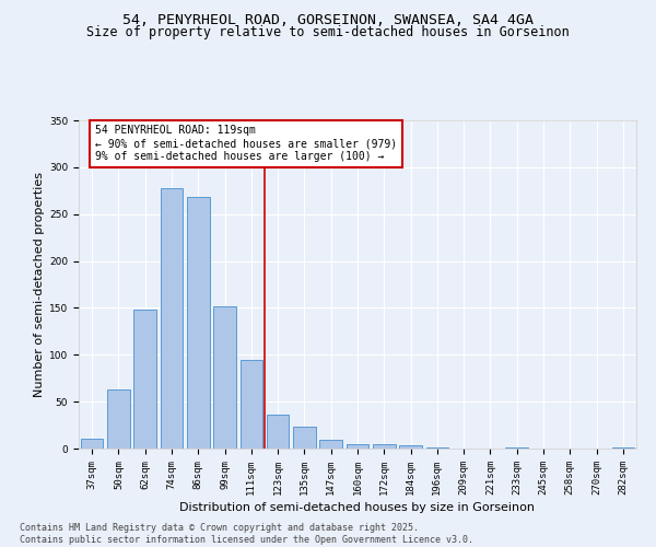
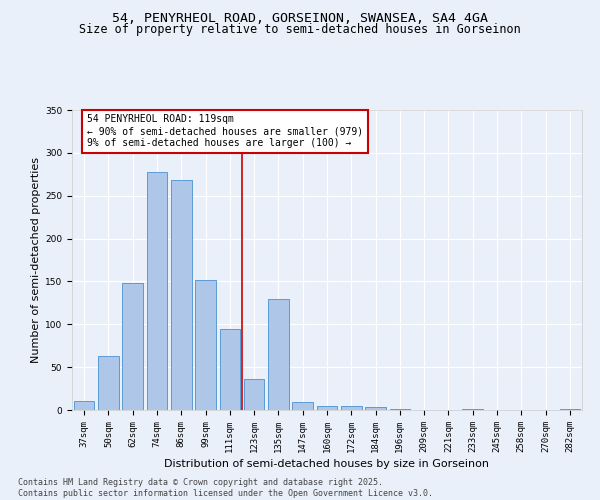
135sqm: 23 -> 130
